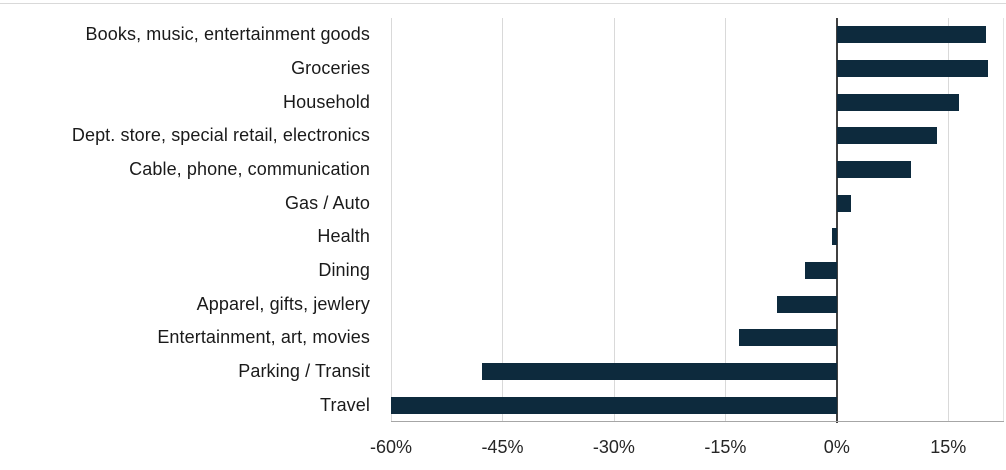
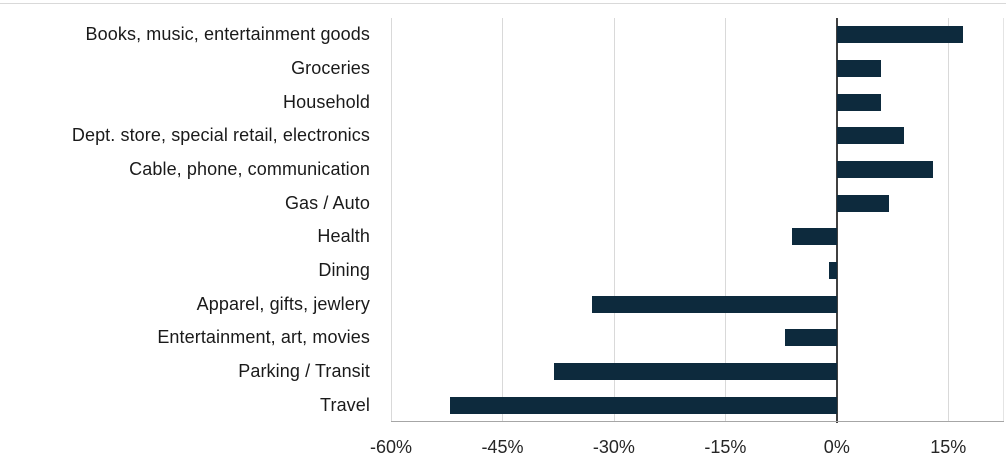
Books, music, entertainment goods: 20% -> 17%
Groceries: 20% -> 6%
Household: 16% -> 6%
Dept. store, special retail, electronics: 14% -> 9%
Cable, phone, communication: 10% -> 13%
Gas / Auto: 2% -> 7%
Health: -1% -> -6%
Dining: -4% -> -1%
Apparel, gifts, jewlery: -8% -> -33%
Entertainment, art, movies: -13% -> -7%
Parking / Transit: -48% -> -38%
Travel: -60% -> -52%
